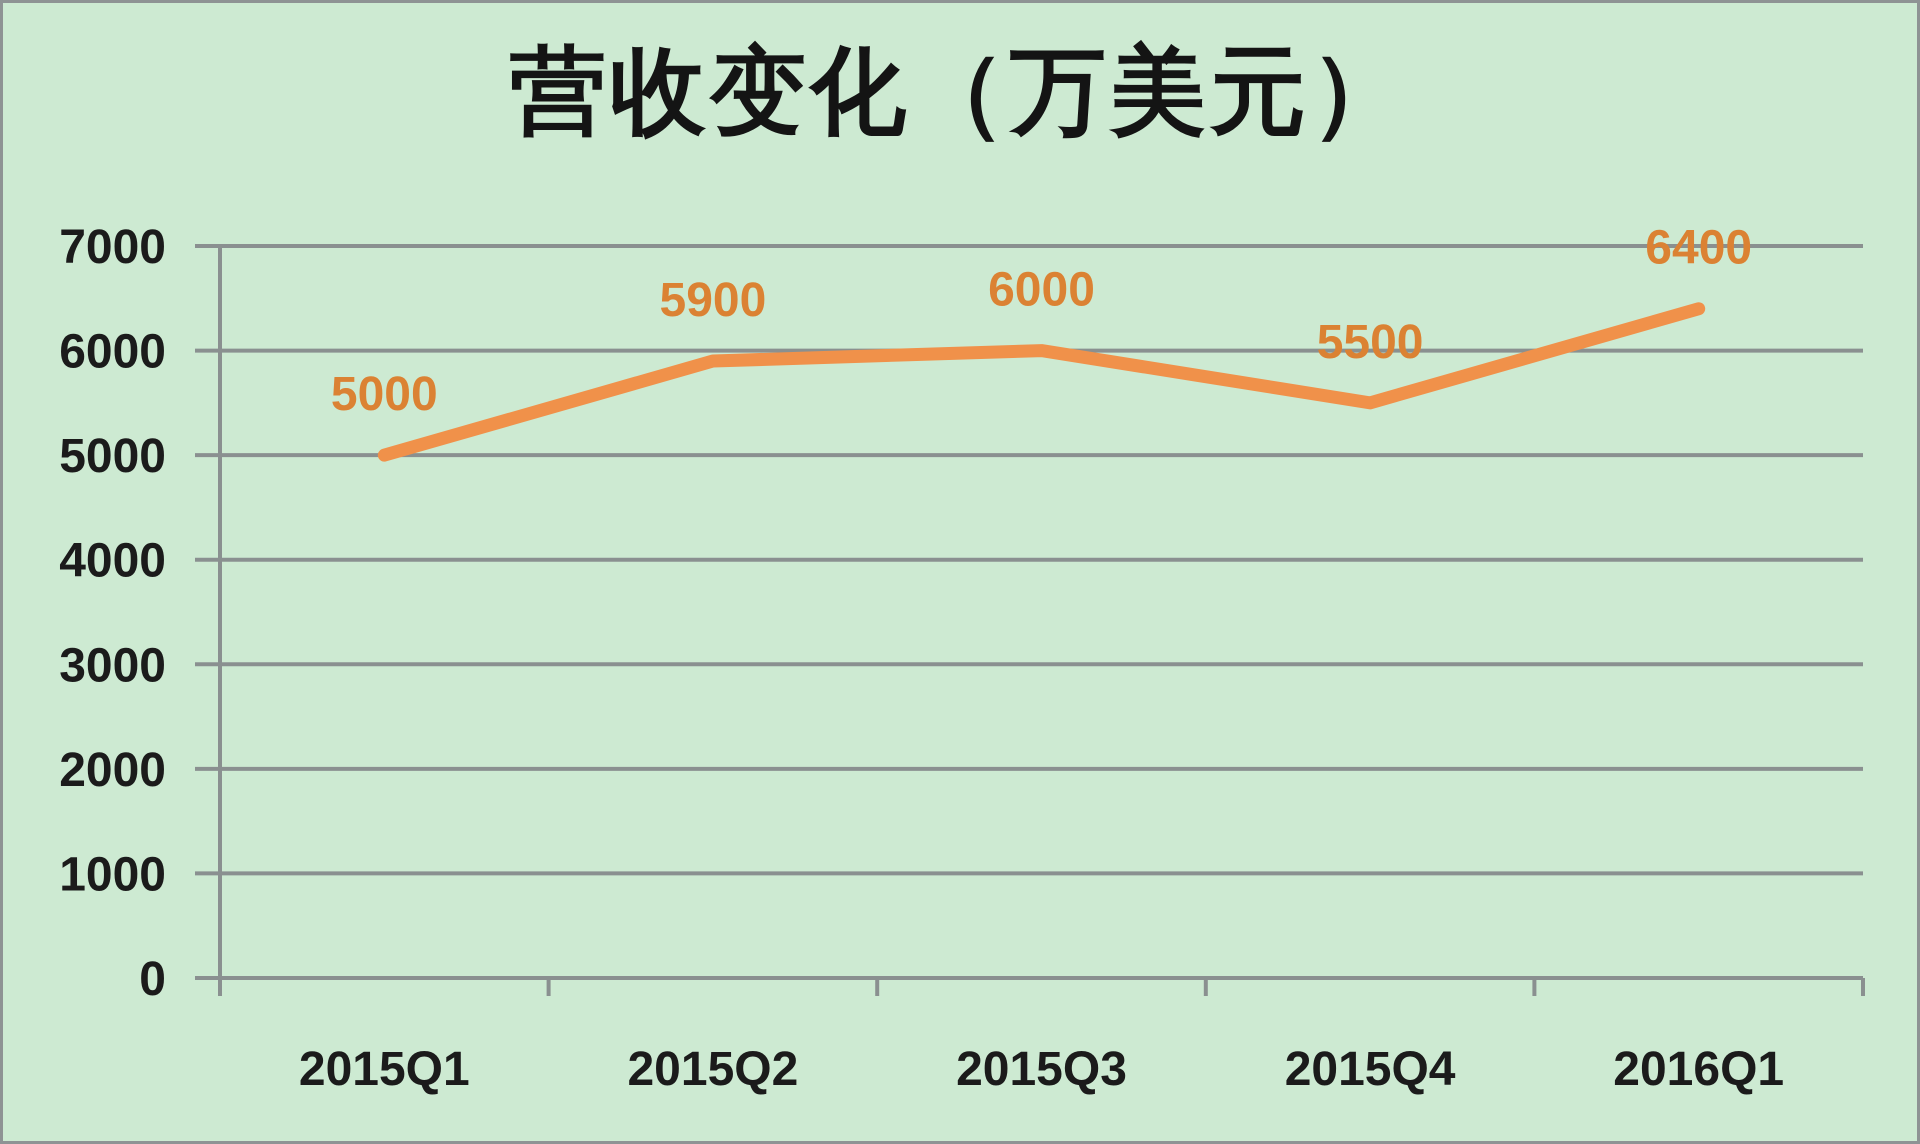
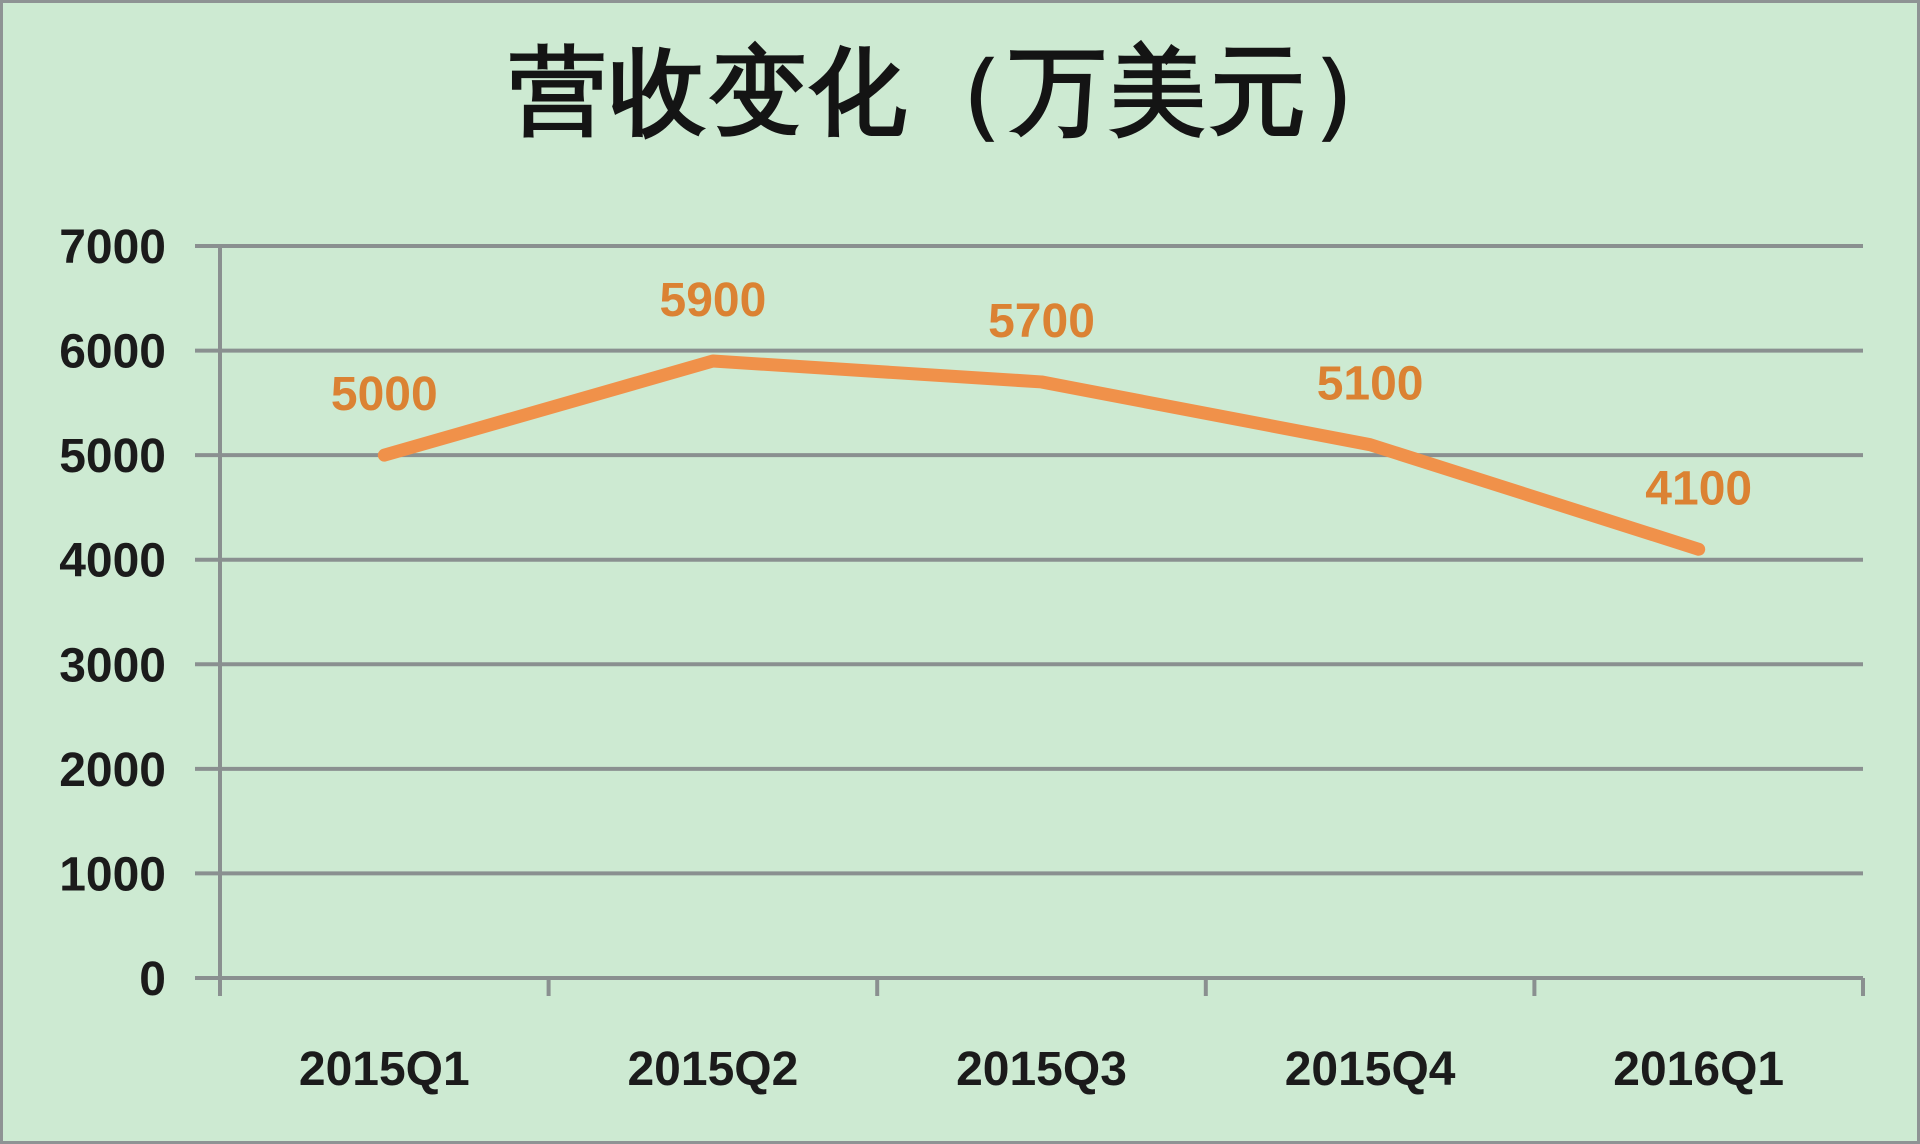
2015Q3: 6000 -> 5700
2015Q4: 5500 -> 5100
2016Q1: 6400 -> 4100
